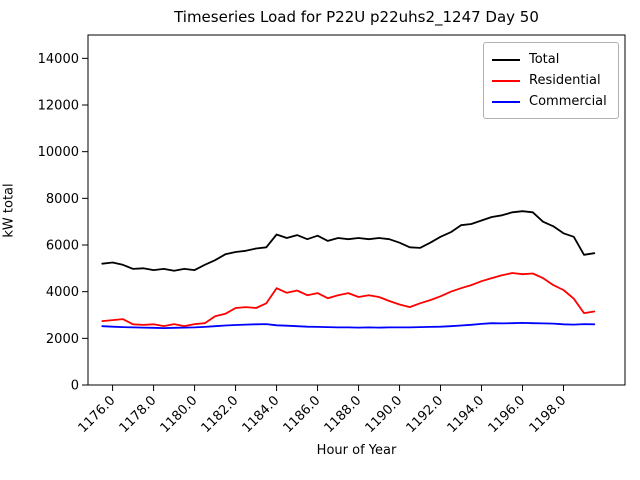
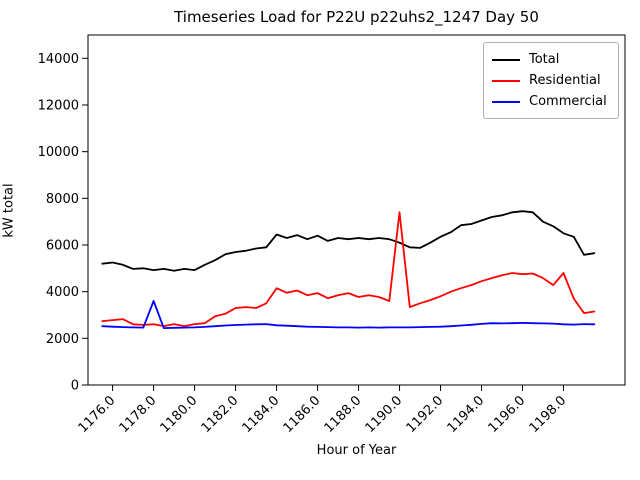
Commercial/1178.0: 2400 -> 3600
Residential/1190.0: 3400 -> 7400
Residential/1198.0: 4100 -> 4800
